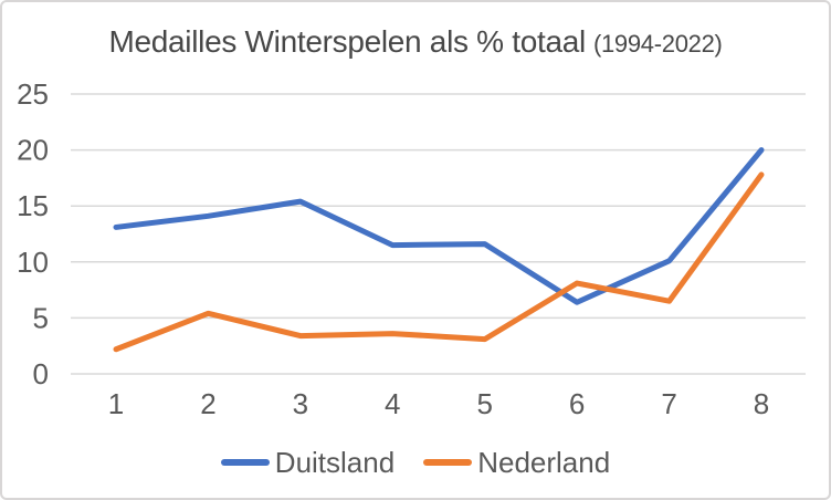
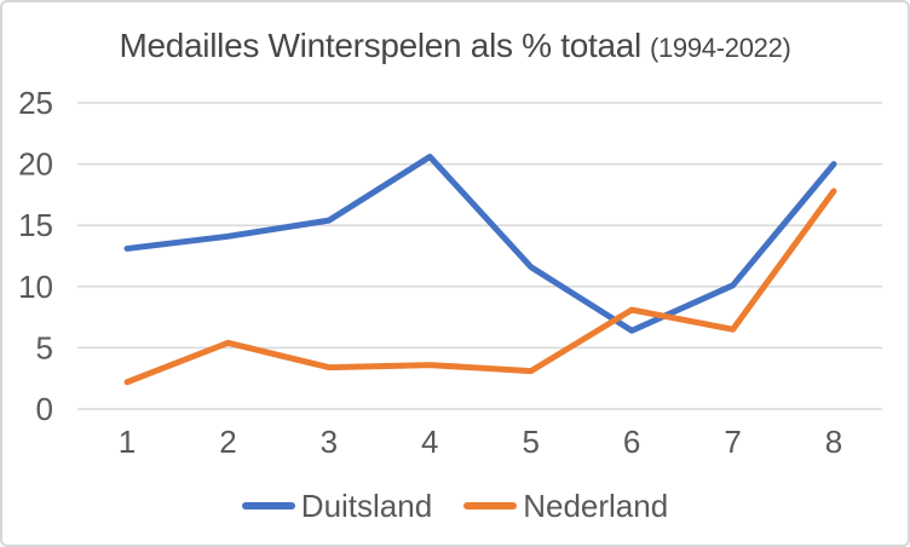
Duitsland/4: 11.5 -> 20.6
